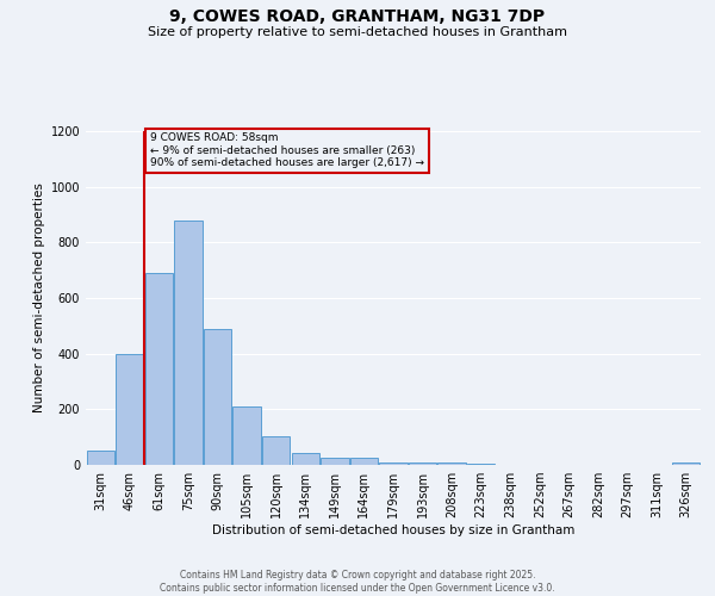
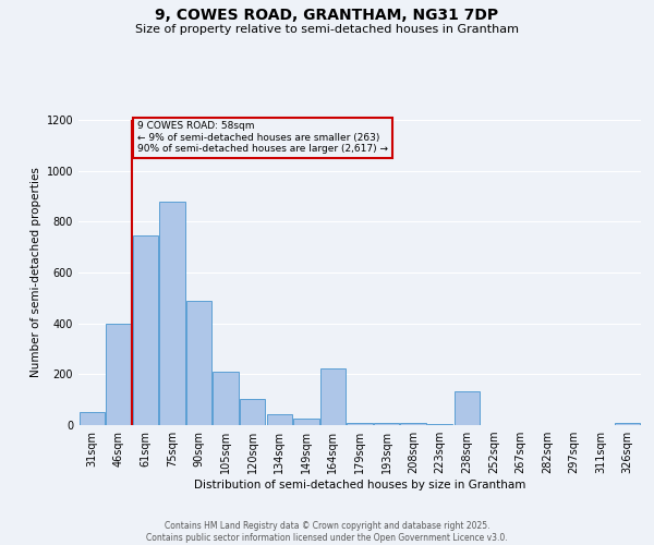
61sqm: 690 -> 745
164sqm: 27 -> 225
238sqm: 2 -> 135
